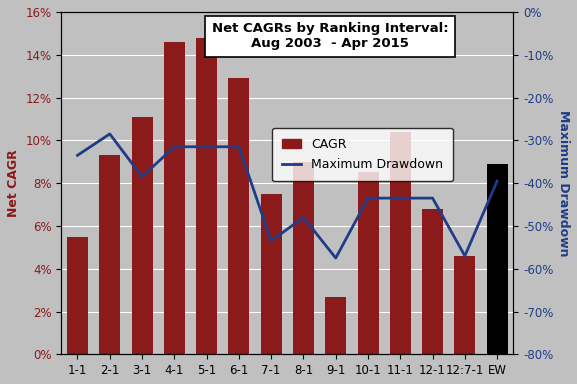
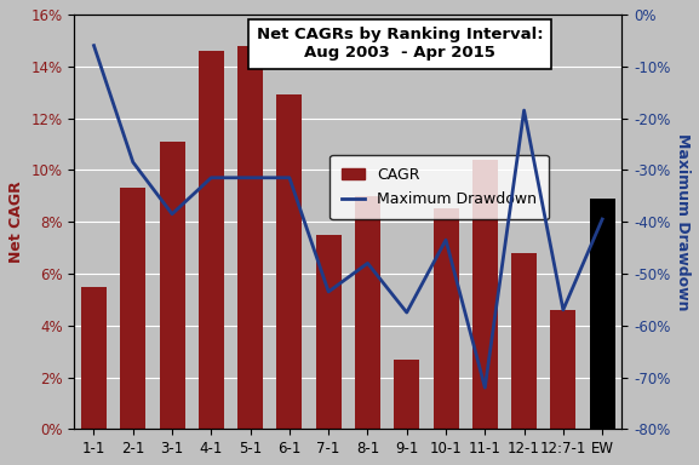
Maximum Drawdown/1-1: -33.5% -> -6.0%
Maximum Drawdown/11-1: -43.5% -> -72.0%
Maximum Drawdown/12-1: -43.5% -> -18.5%
